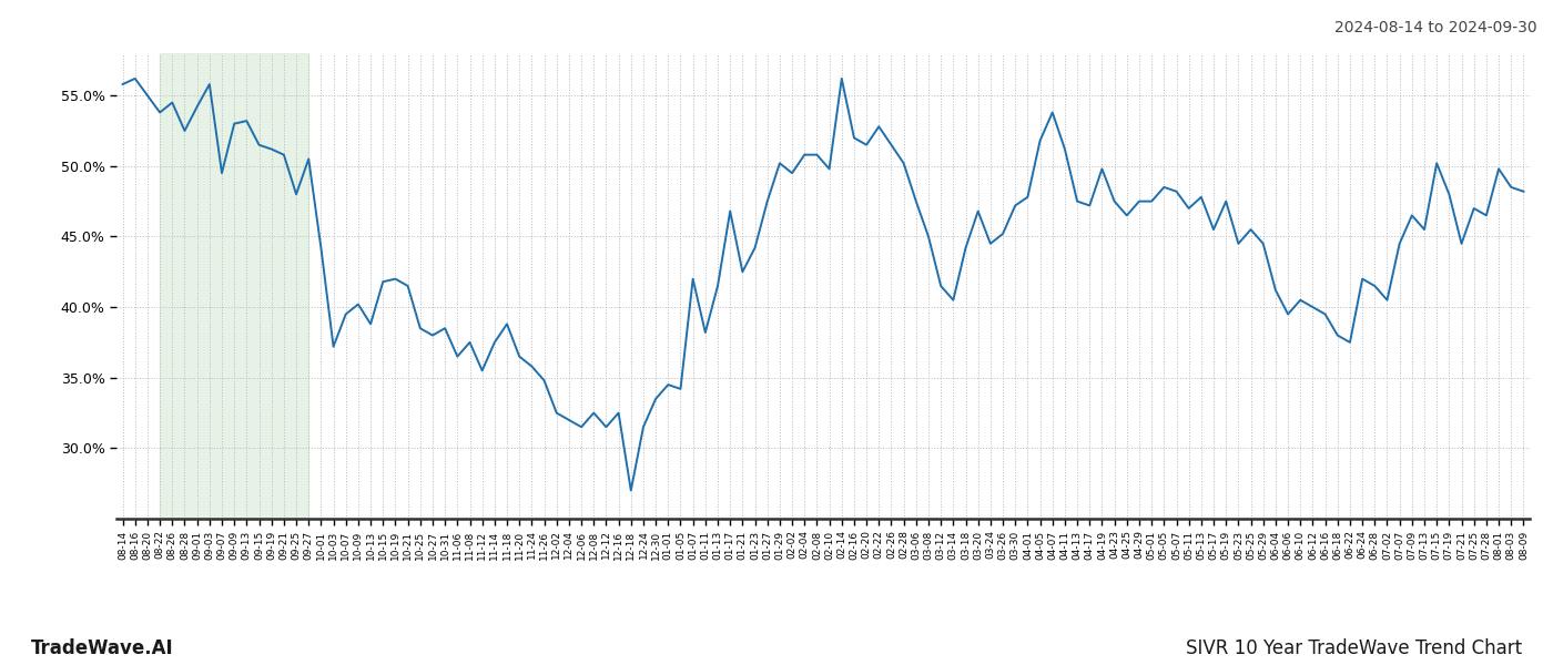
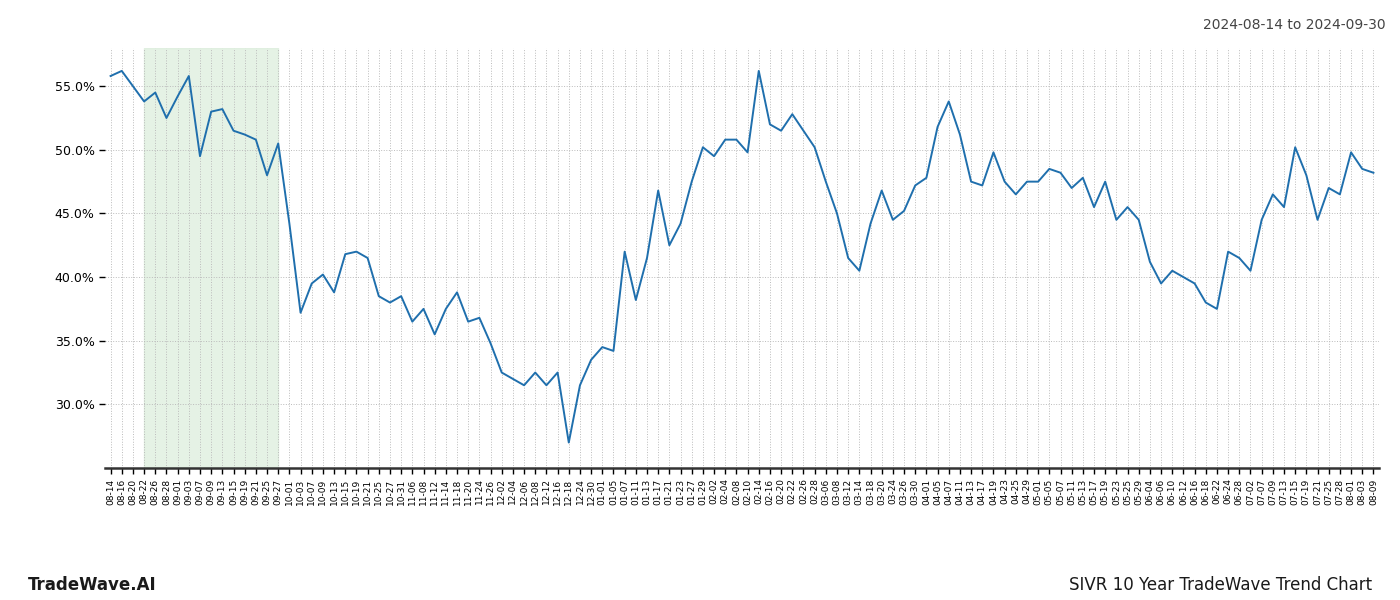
11-24: 35.8% -> 36.8%
